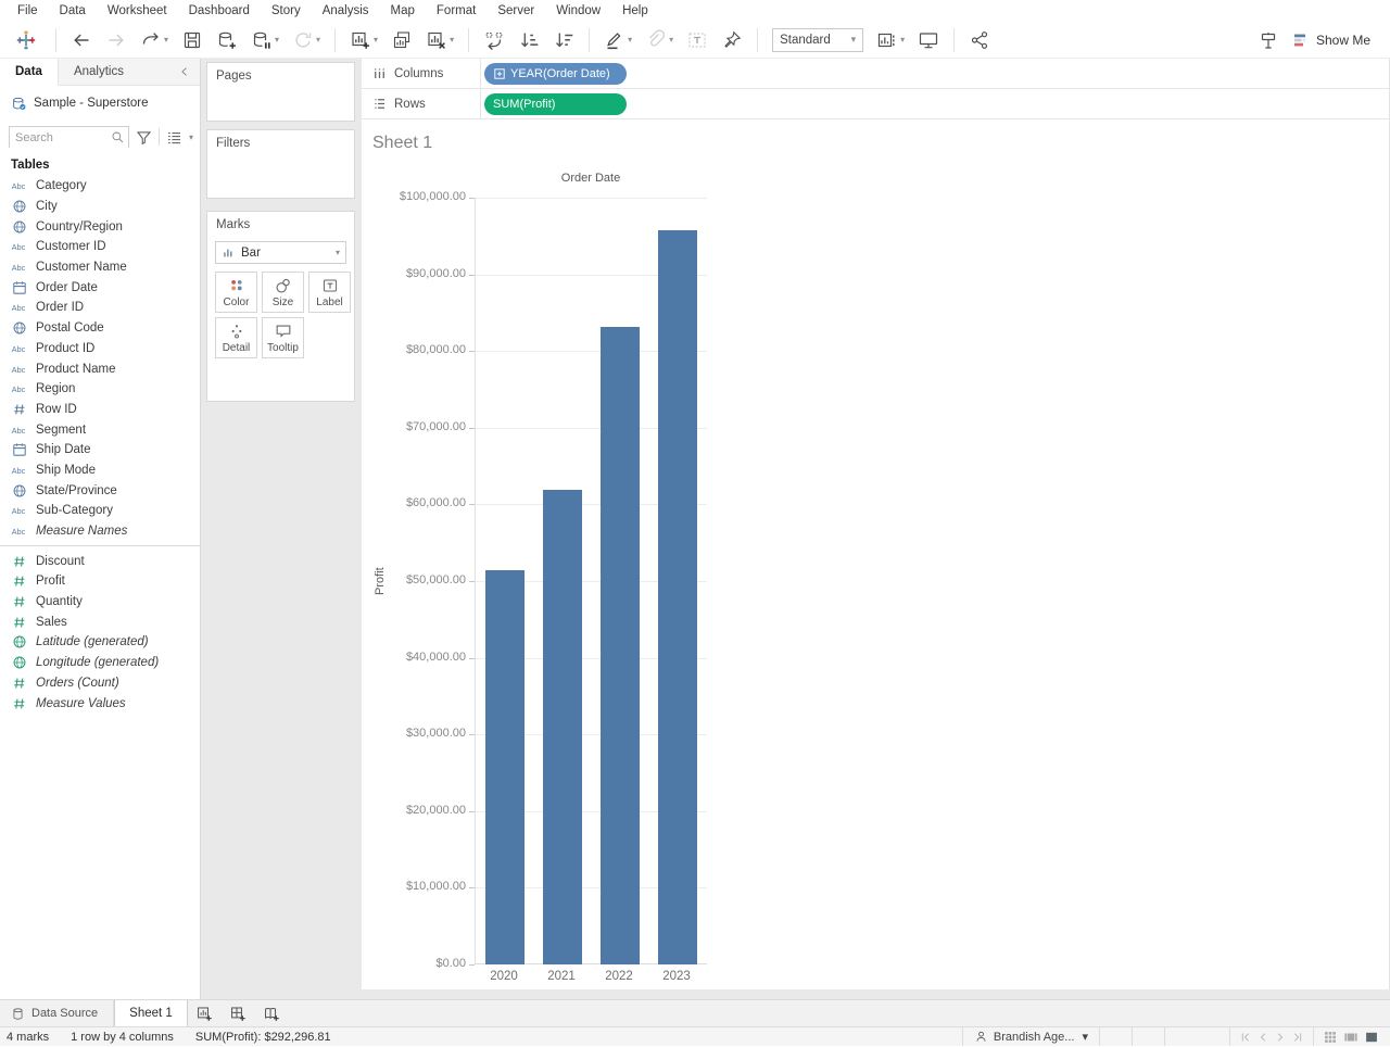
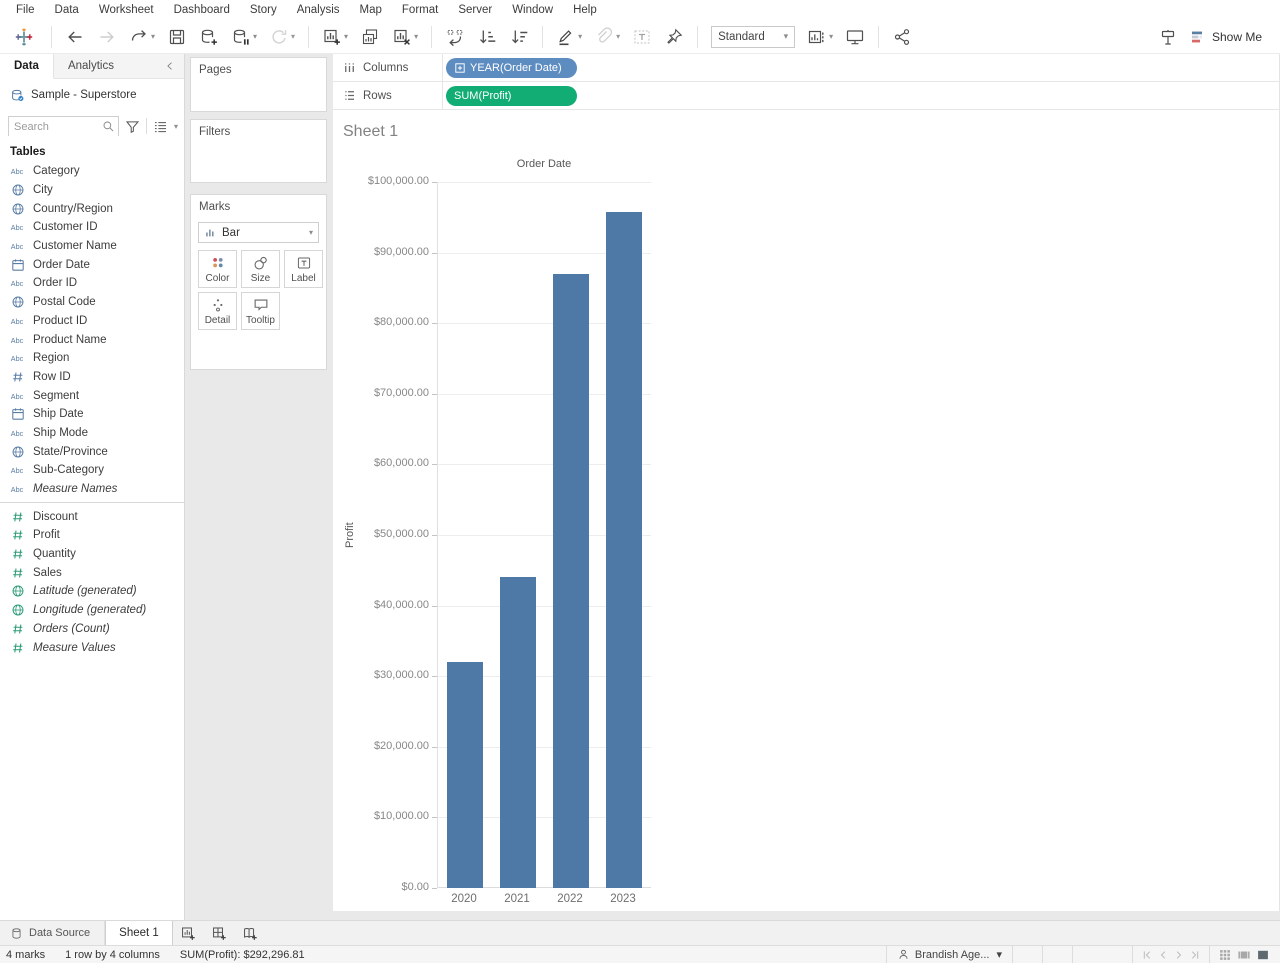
2020: $51000 -> $32000
2021: $62000 -> $44000
2022: $83000 -> $87000
